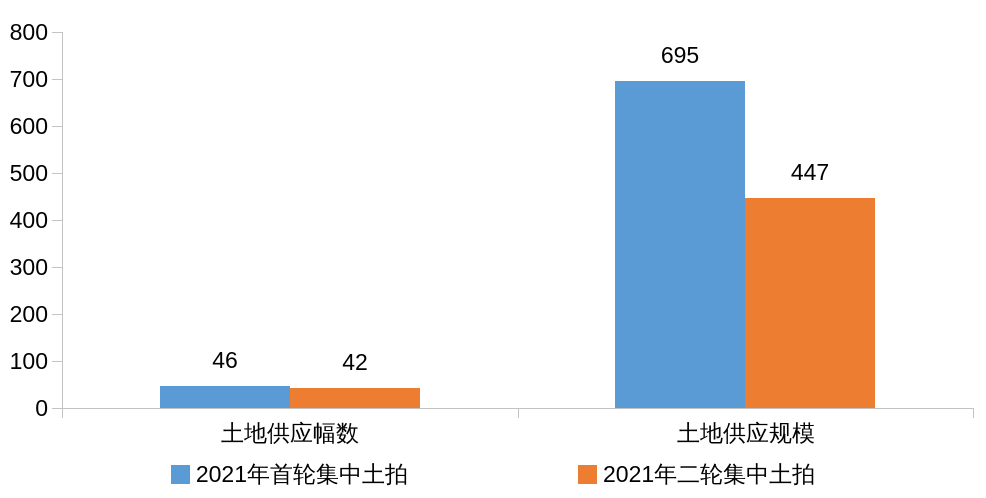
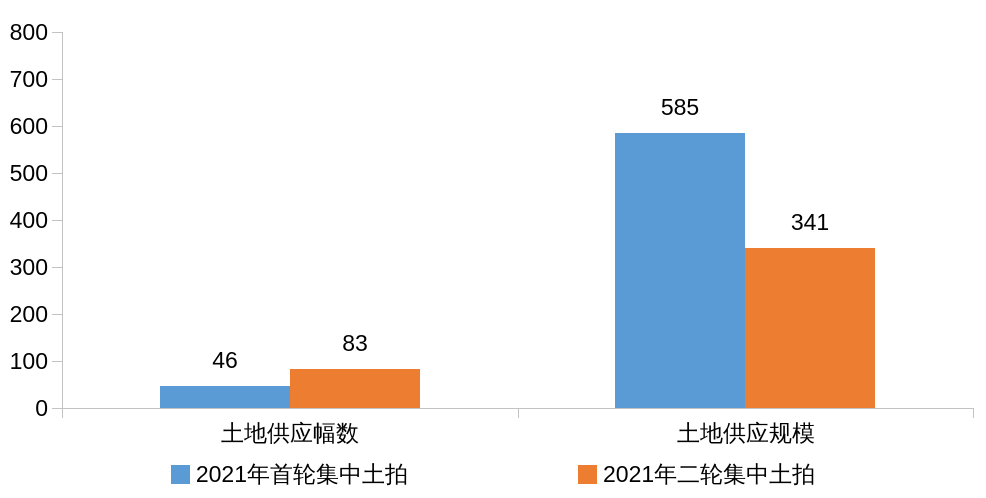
2021年二轮集中土拍/土地供应幅数: 42 -> 83
2021年首轮集中土拍/土地供应规模: 695 -> 585
2021年二轮集中土拍/土地供应规模: 447 -> 341
